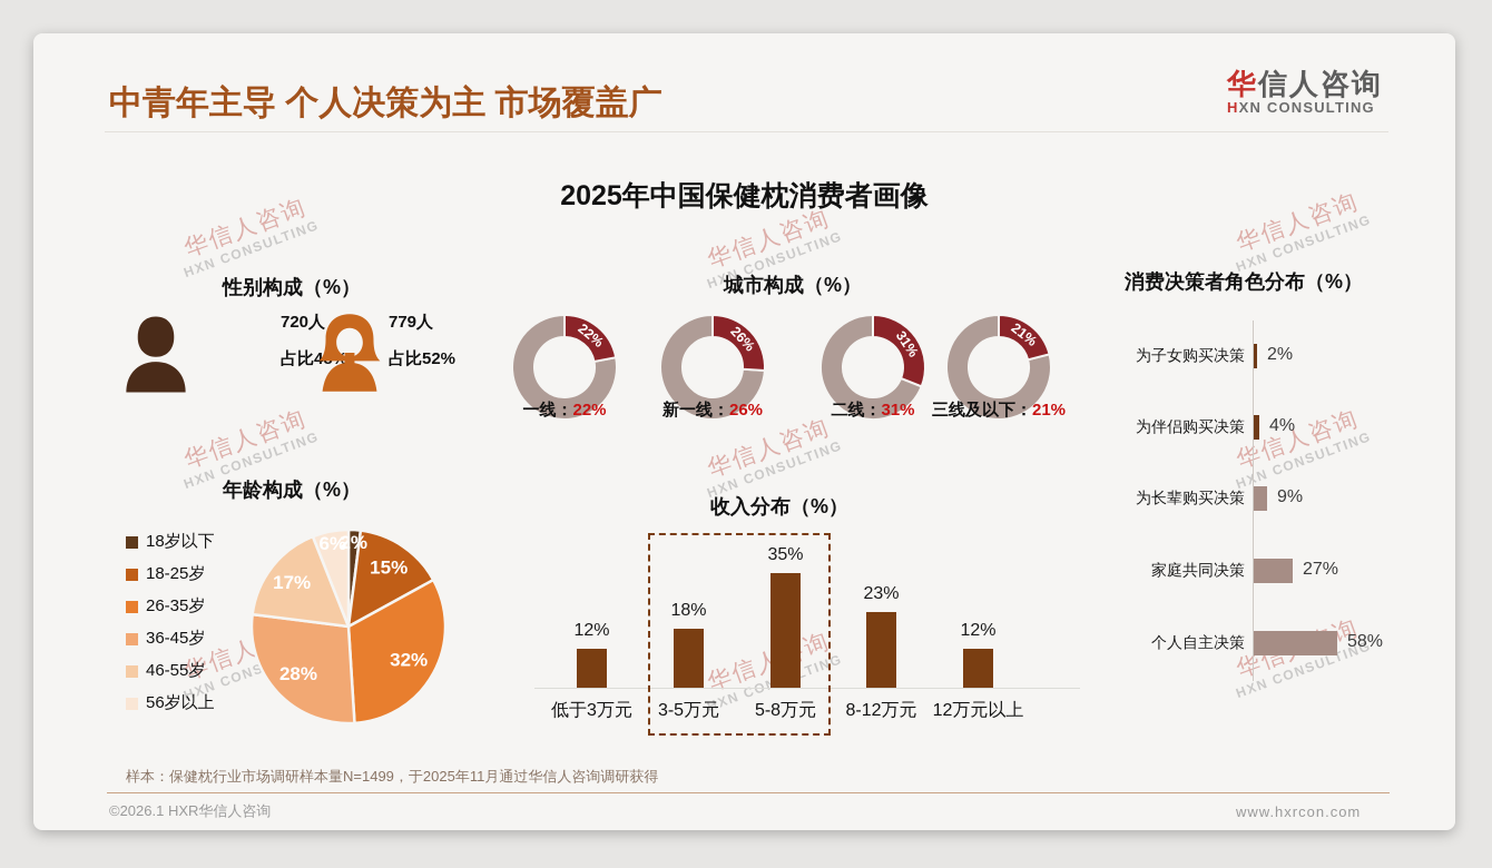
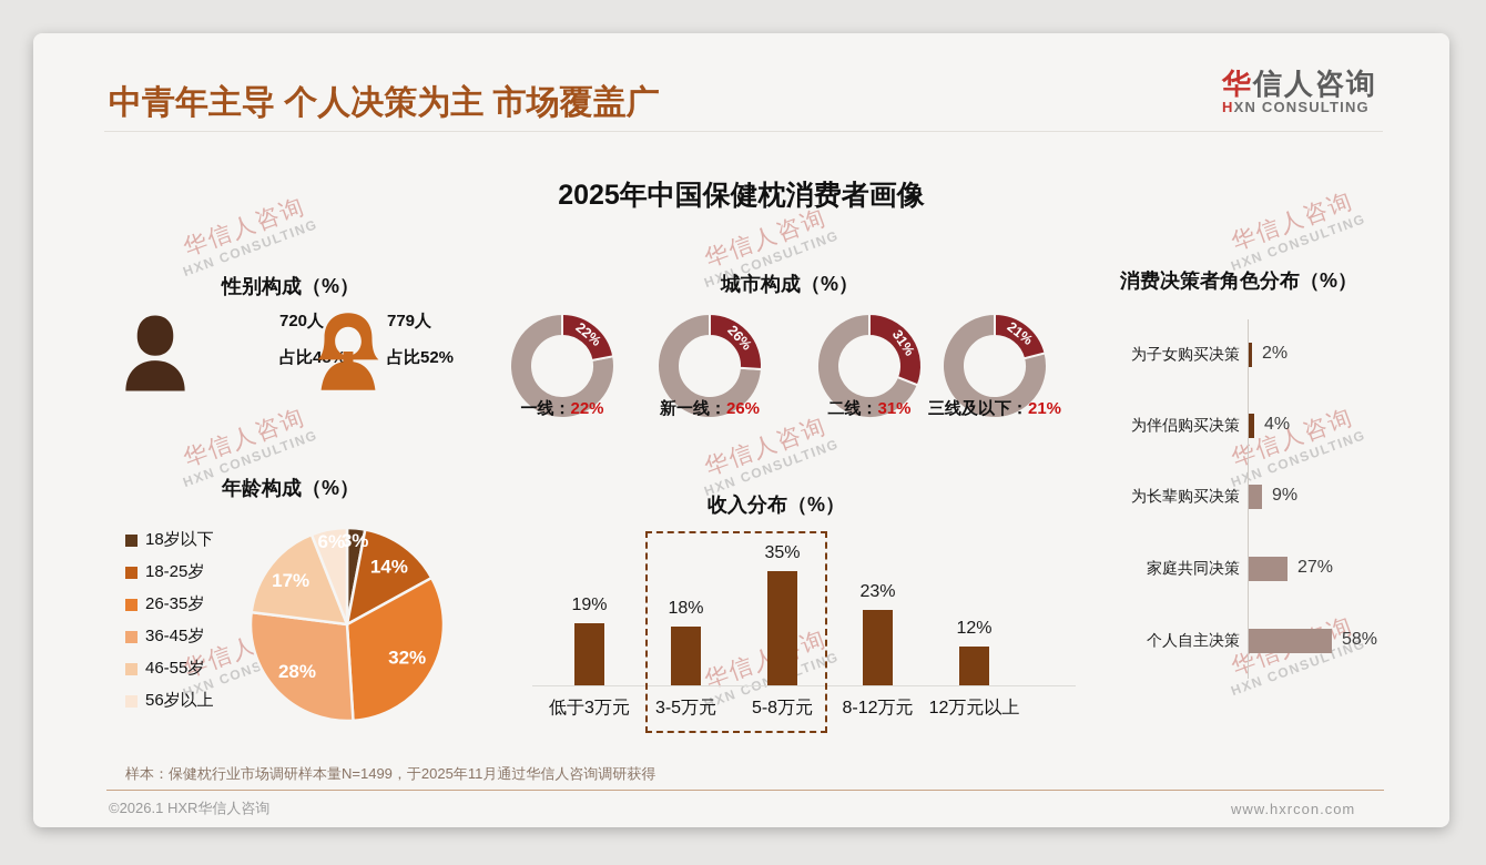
年龄构成（%）/18岁以下: 2% -> 3%
年龄构成（%）/18-25岁: 15% -> 14%
收入分布（%）/低于3万元: 12% -> 19%
